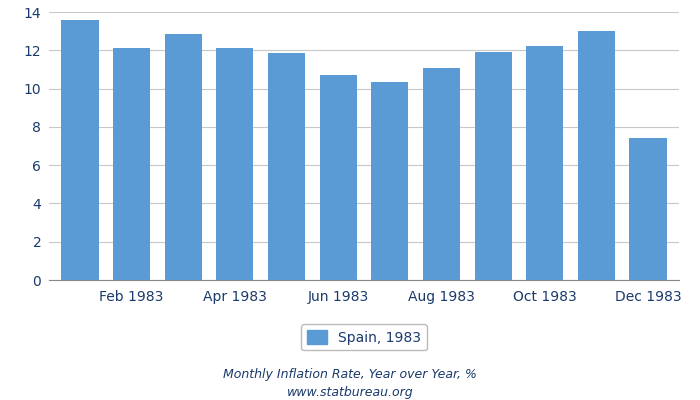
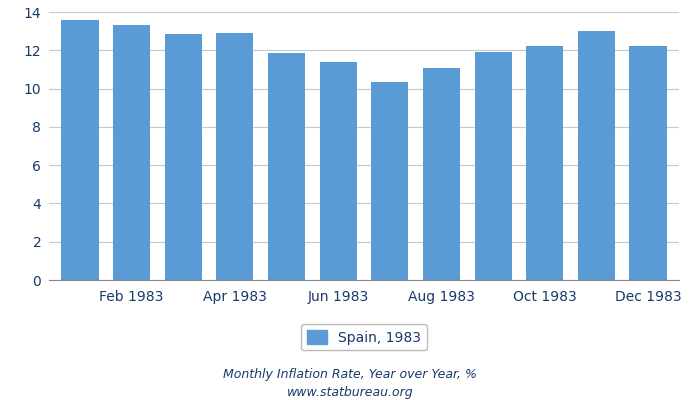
Feb 1983: 12.1 -> 13.3
Apr 1983: 12.1 -> 12.9
Jun 1983: 10.7 -> 11.4
Dec 1983: 7.4 -> 12.2
